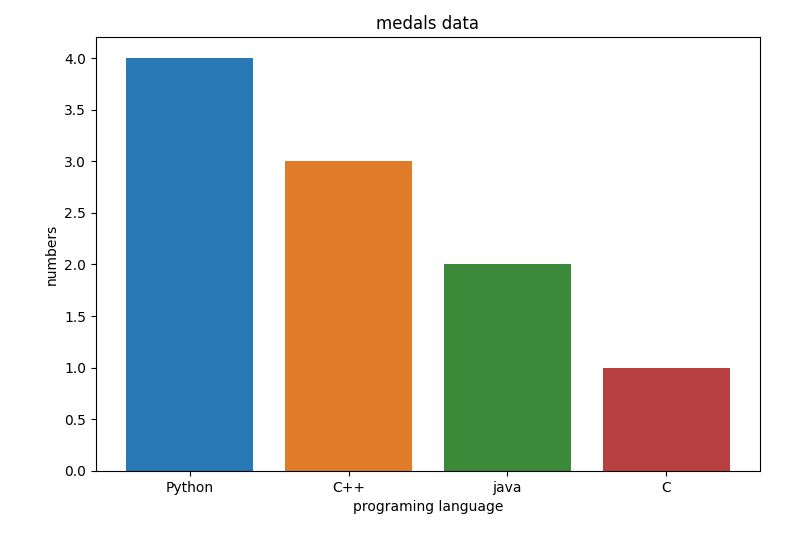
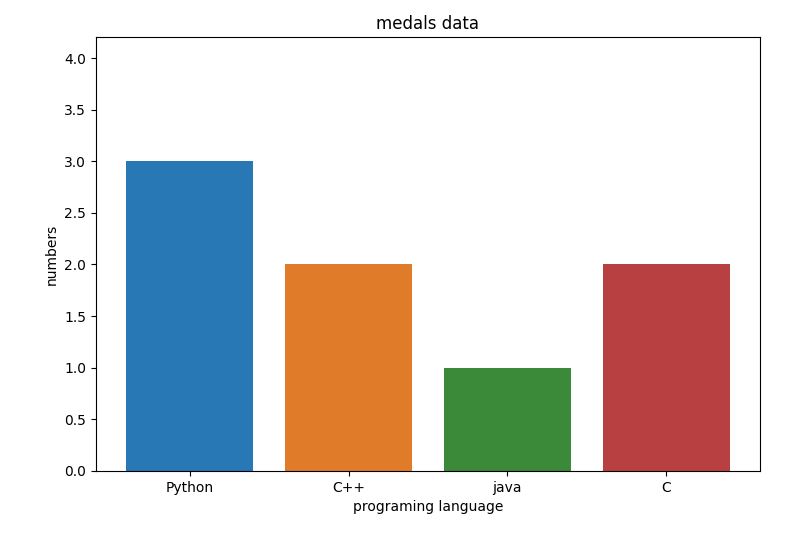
Python: 4 -> 3
C++: 3 -> 2
java: 2 -> 1
C: 1 -> 2
